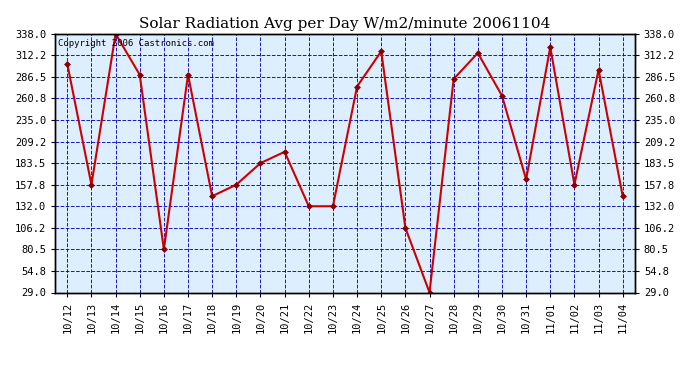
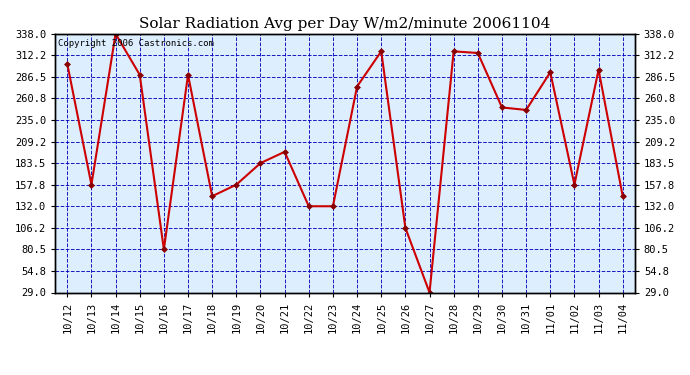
10/28: 284 -> 317
10/30: 264 -> 250
10/31: 164 -> 247
11/01: 322 -> 292
